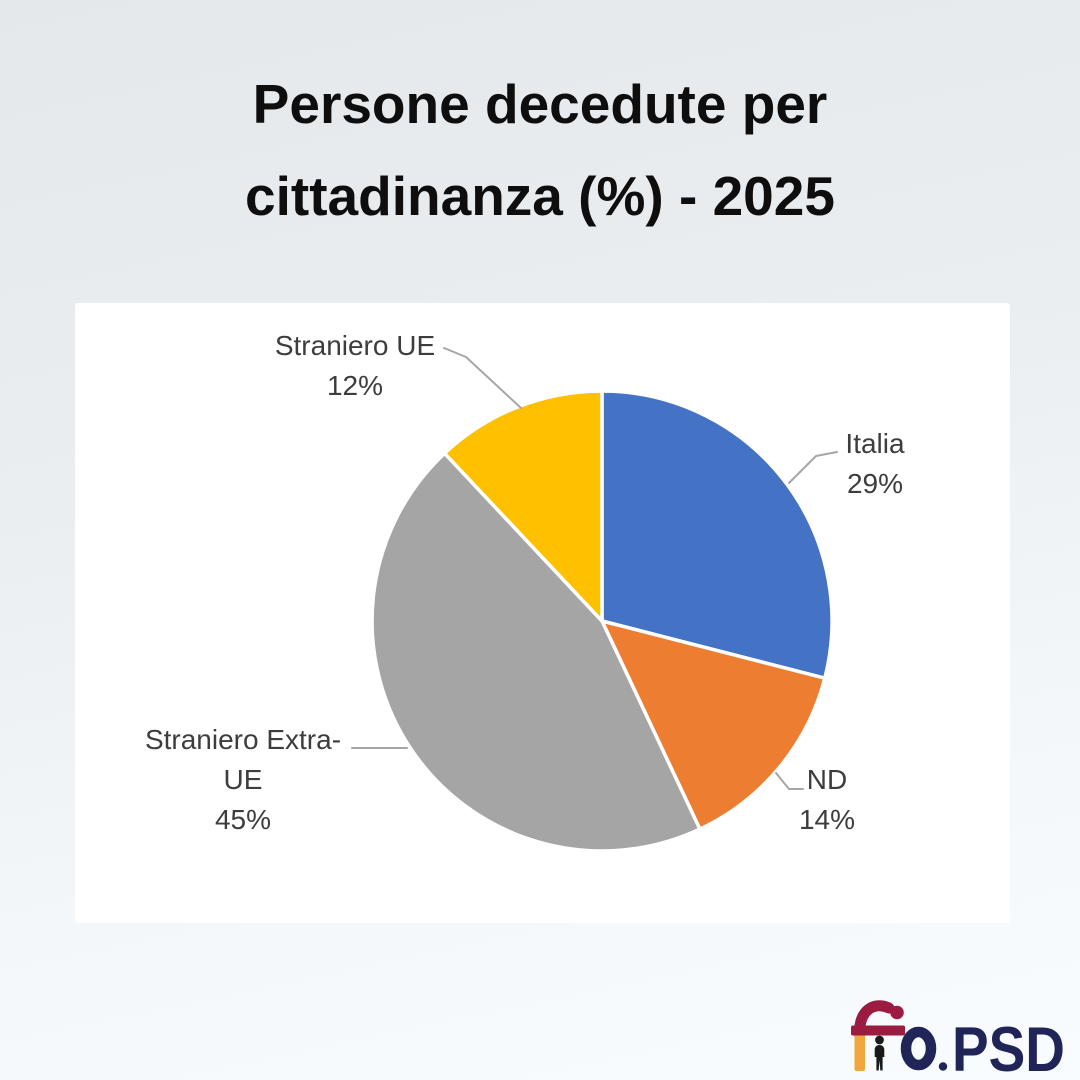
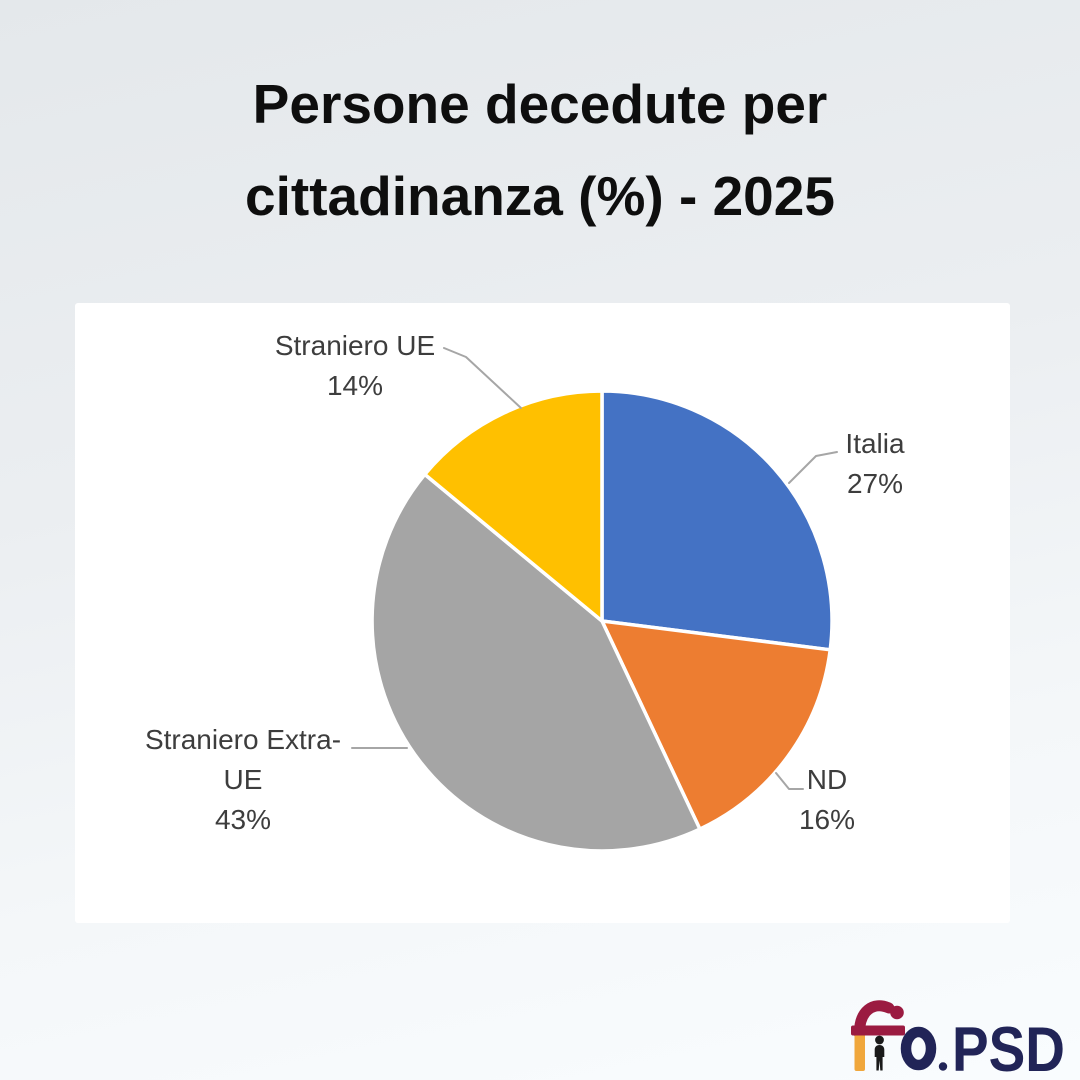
Italia: 29% -> 27%
ND: 14% -> 16%
Straniero Extra-UE: 45% -> 43%
Straniero UE: 12% -> 14%
